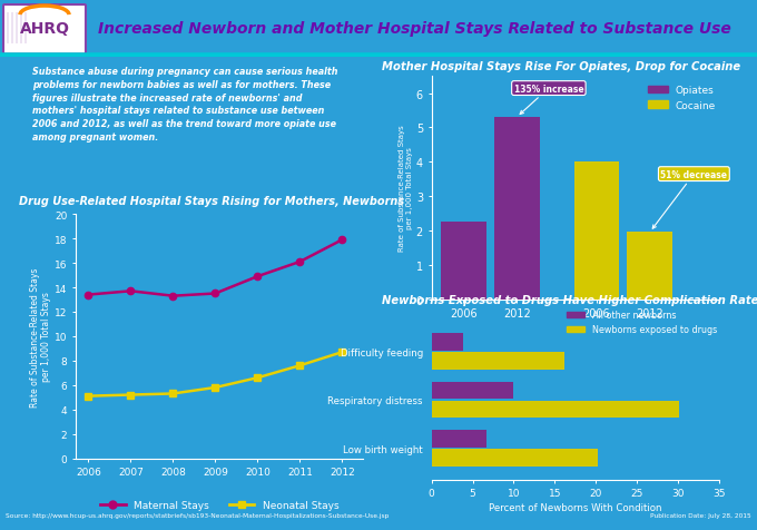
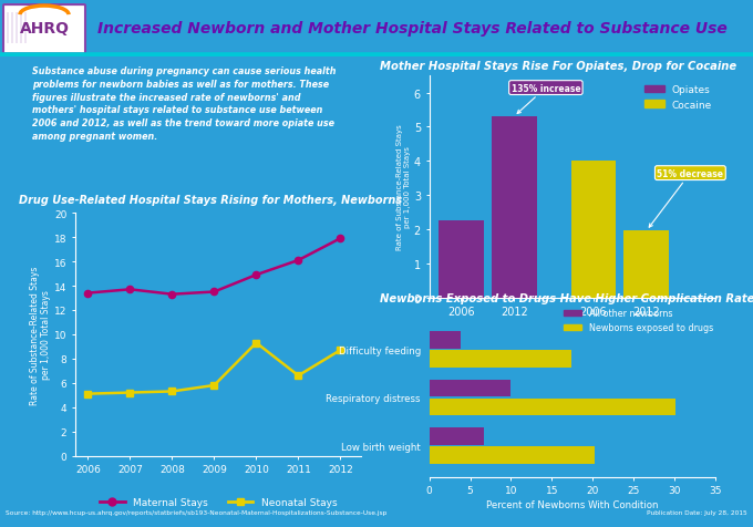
Neonatal Stays/2010: 6.6 -> 9.3
Neonatal Stays/2011: 7.6 -> 6.6
Newborns exposed to drugs/Difficulty feeding: 16.2 -> 17.4
